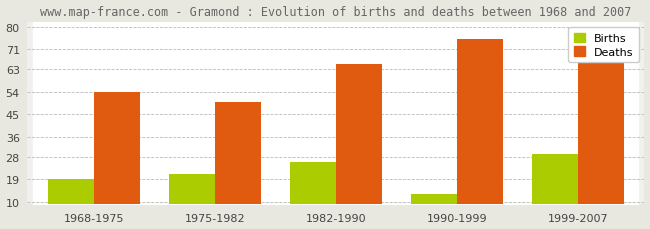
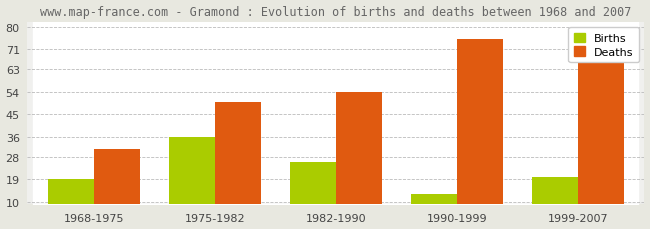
Deaths/1968-1975: 54 -> 31
Births/1975-1982: 21 -> 36
Deaths/1982-1990: 65 -> 54
Births/1999-2007: 29 -> 20
